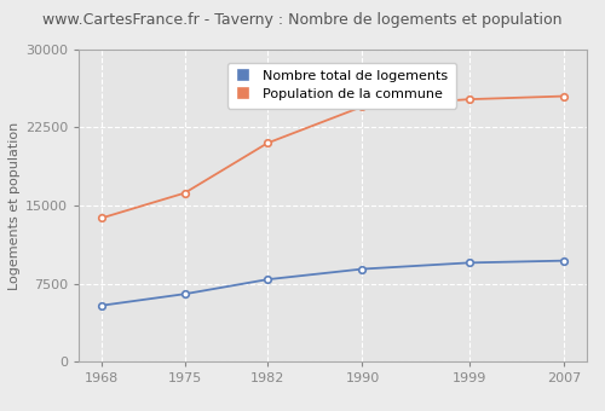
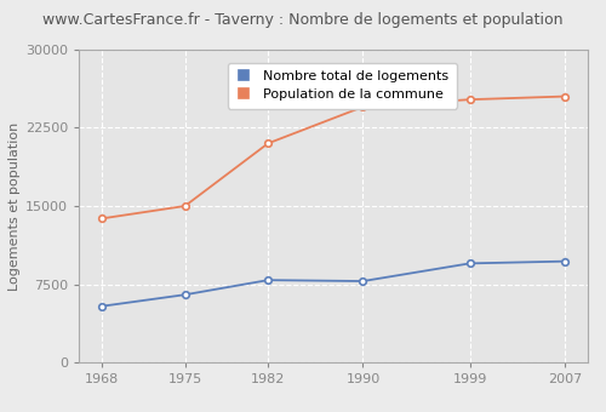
Population de la commune/1975: 16200 -> 15000
Nombre total de logements/1990: 8900 -> 7800
